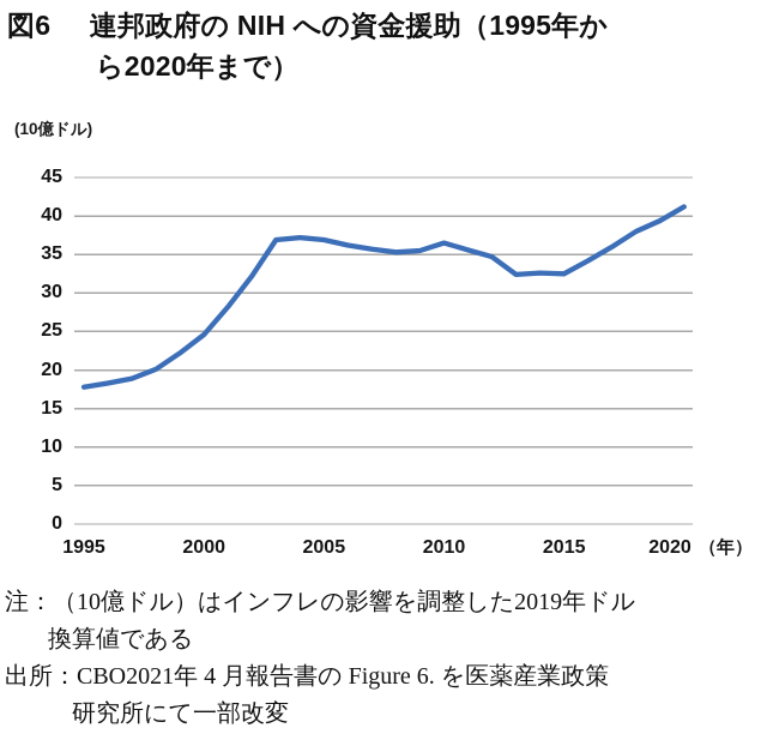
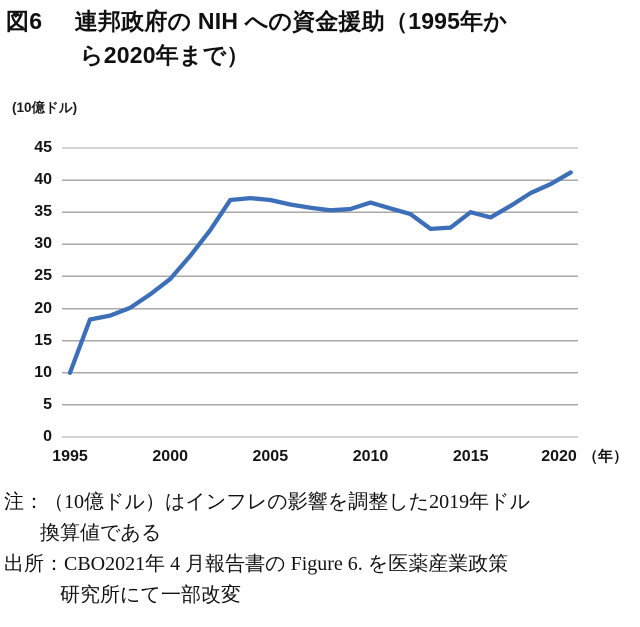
1995: 18 -> 10
2015: 32 -> 35
